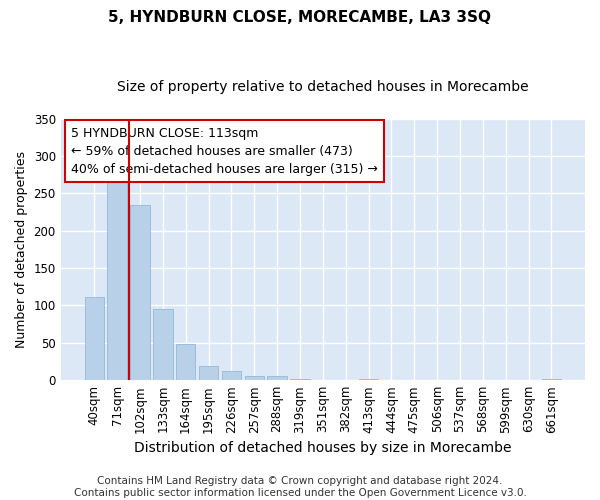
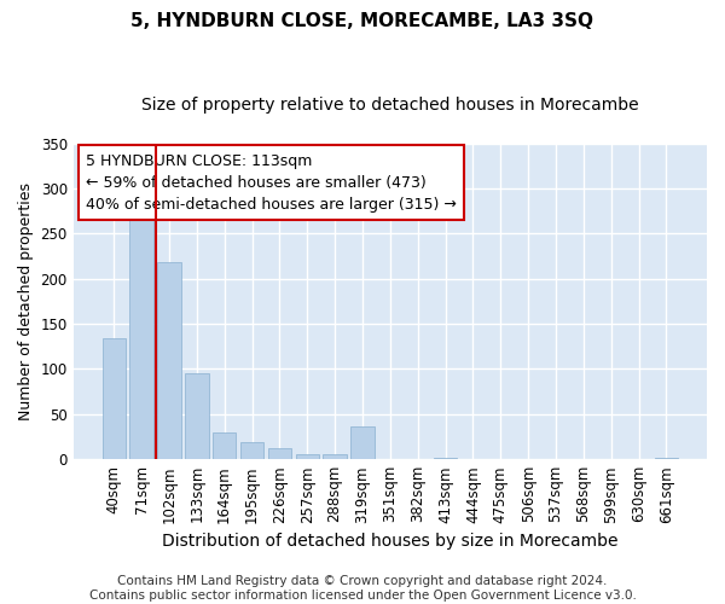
40sqm: 112 -> 134
102sqm: 235 -> 218
164sqm: 49 -> 30
319sqm: 2 -> 36
